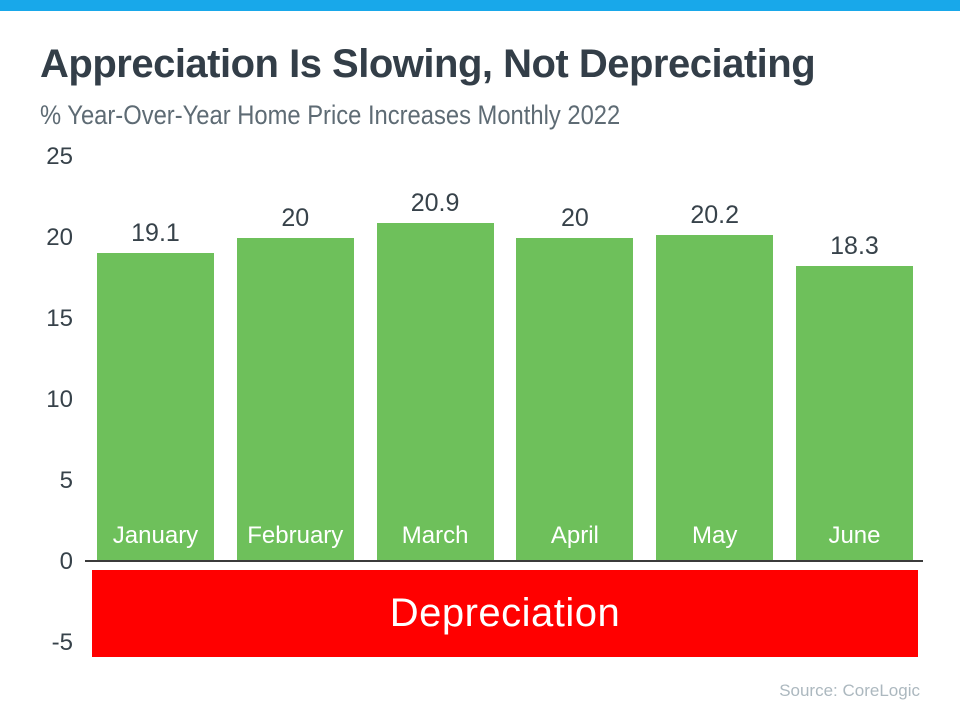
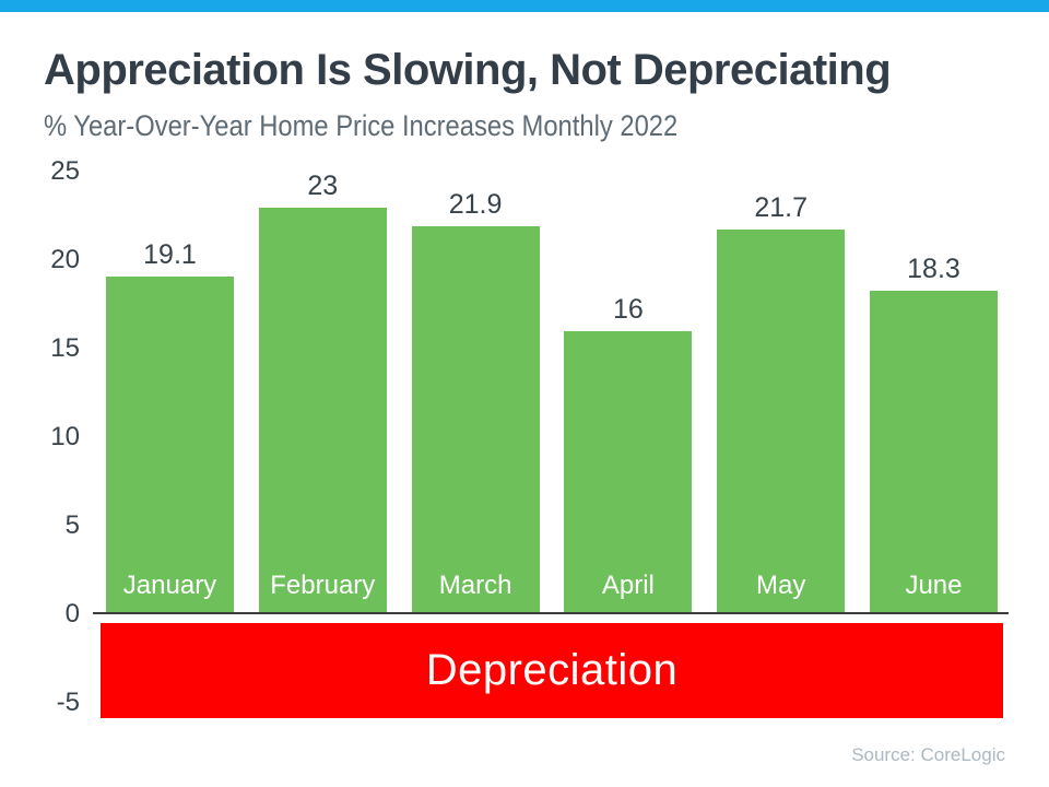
February: 20 -> 23
March: 20.9 -> 21.9
April: 20 -> 16
May: 20.2 -> 21.7
